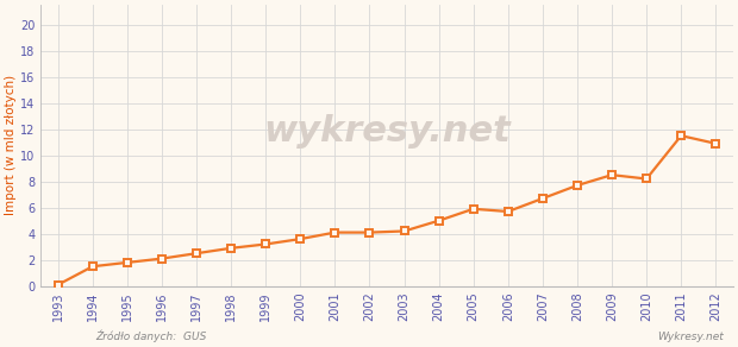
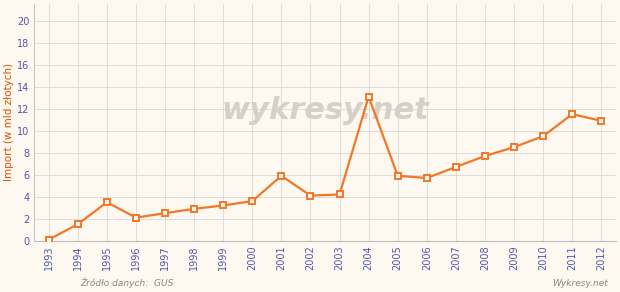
1995: 1.8 -> 3.5
2001: 4.1 -> 5.9
2004: 5.0 -> 13.1
2010: 8.2 -> 9.5
